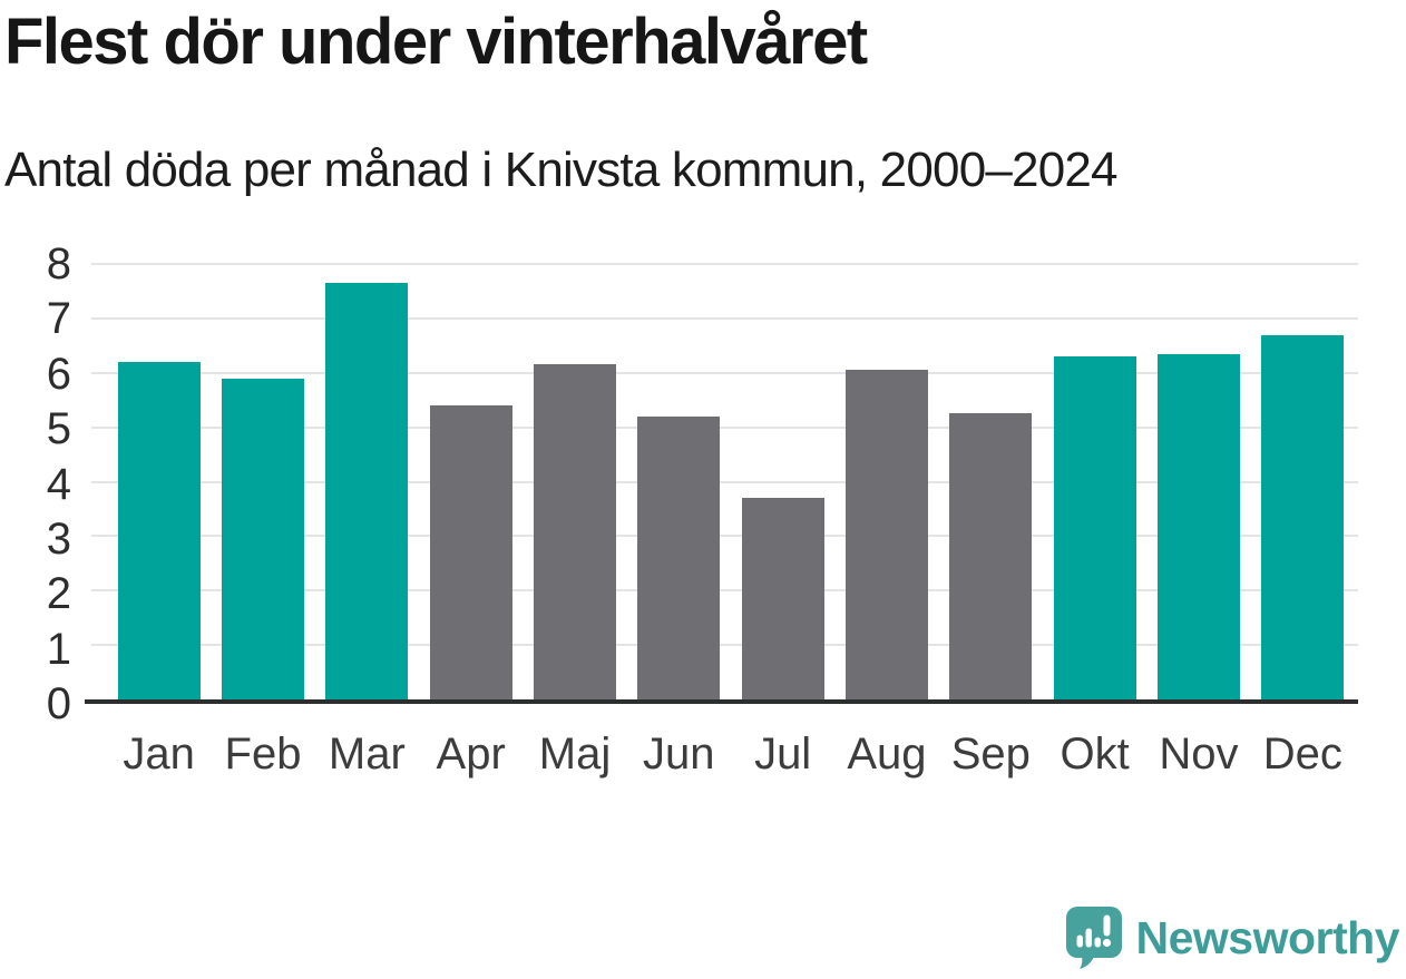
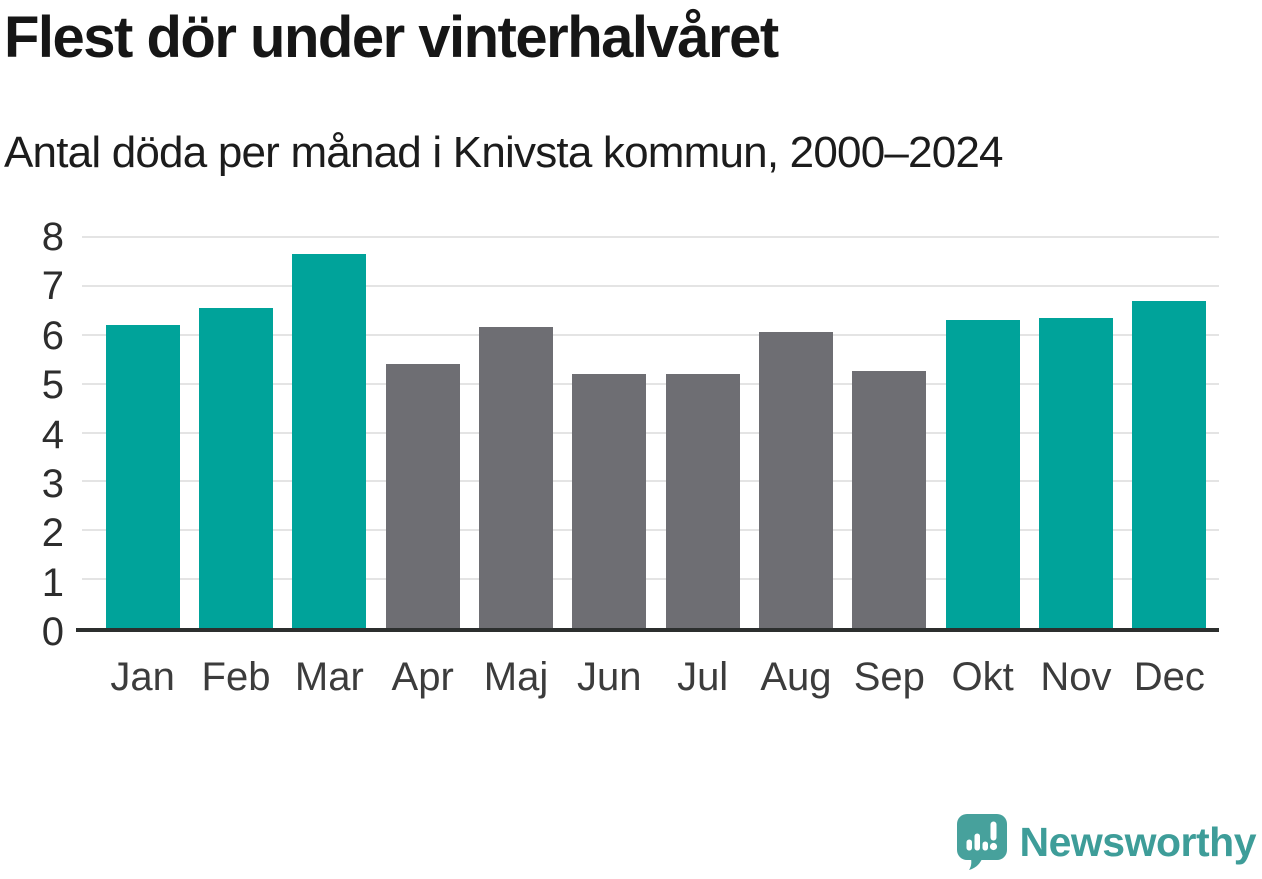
Feb: 5.9 -> 6.5
Jul: 3.7 -> 5.2
